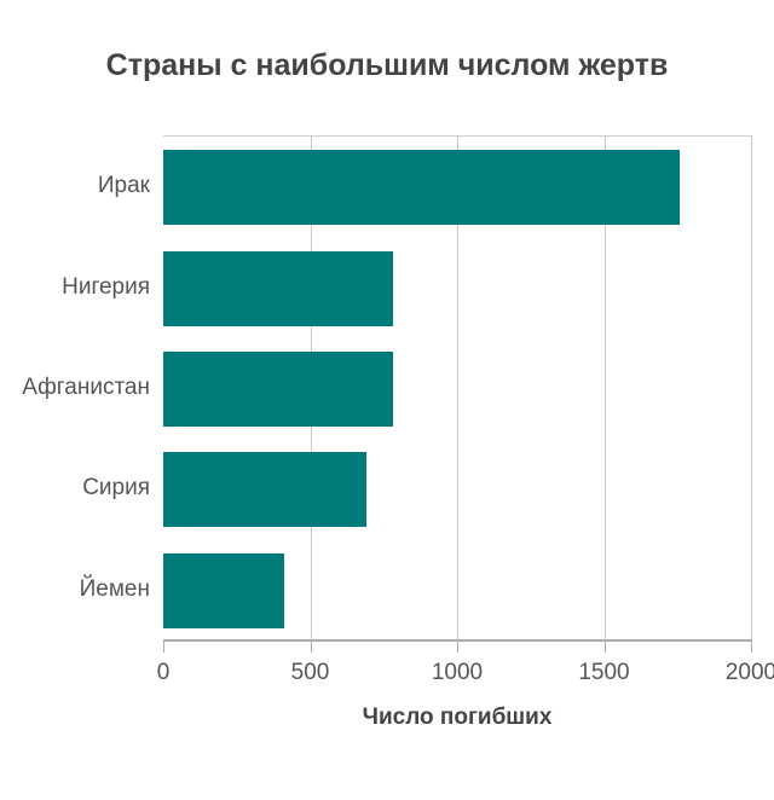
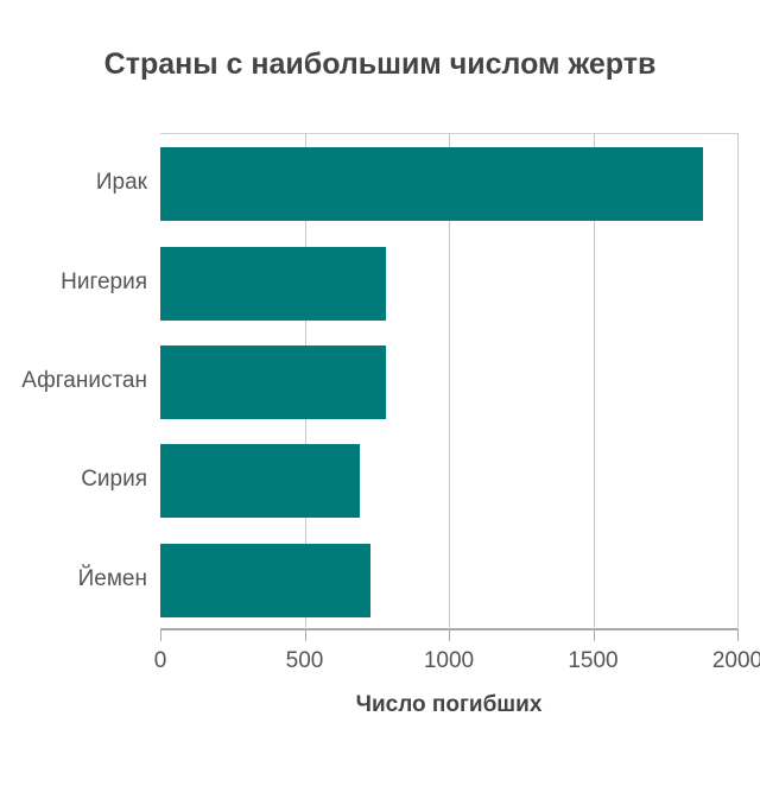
Ирак: 1760 -> 1880
Йемен: 410 -> 730
